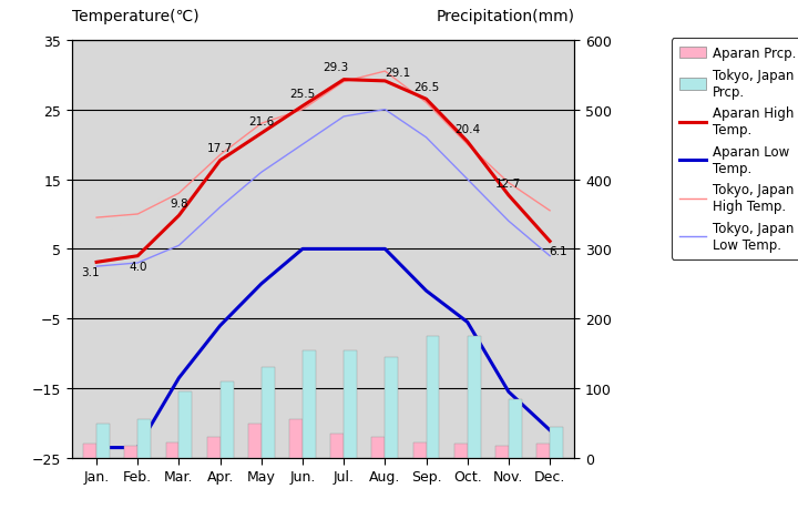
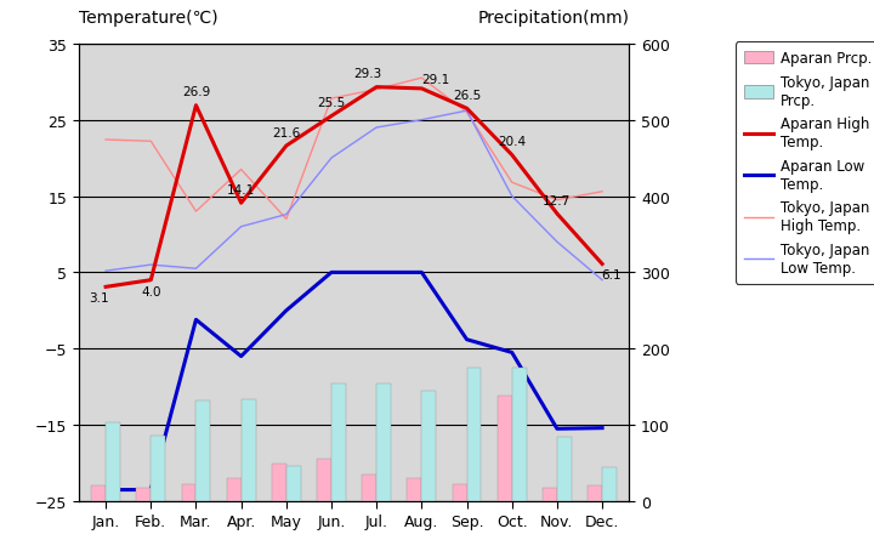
Tokyo, Japan High Temp./Jan.: 9.5 -> 22.4
Tokyo, Japan Low Temp./Jan.: 2.5 -> 5.2
Tokyo, Japan Prcp./Jan.: 50 -> 104
Tokyo, Japan High Temp./Feb.: 10.0 -> 22.2
Tokyo, Japan Low Temp./Feb.: 3.0 -> 6.0
Tokyo, Japan Prcp./Feb.: 55 -> 86
Aparan High Temp./Mar.: 9.8 -> 26.9
Aparan Low Temp./Mar.: -13.5 -> -1.2
Tokyo, Japan Prcp./Mar.: 95 -> 132
Aparan High Temp./Apr.: 17.7 -> 14.1
Tokyo, Japan Prcp./Apr.: 110 -> 134
Tokyo, Japan High Temp./May: 23.0 -> 12.0
Tokyo, Japan Low Temp./May: 16.0 -> 12.6
Tokyo, Japan Prcp./May: 130 -> 46
Tokyo, Japan High Temp./Jun.: 25.0 -> 27.8
Aparan Low Temp./Sep.: -1.0 -> -3.8
Tokyo, Japan Low Temp./Sep.: 21.0 -> 26.2
Aparan Prcp./Oct.: 20 -> 138
Tokyo, Japan High Temp./Oct.: 20.0 -> 16.8
Aparan Low Temp./Dec.: -21.0 -> -15.4
Tokyo, Japan High Temp./Dec.: 10.5 -> 15.6
